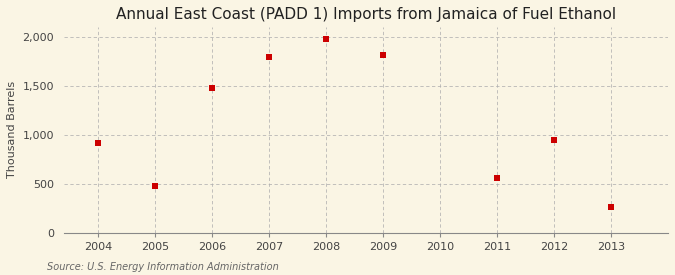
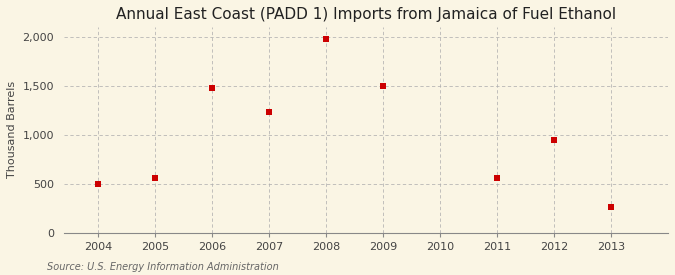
2004: 920 -> 500
2005: 480 -> 560
2007: 1,800 -> 1,230
2009: 1,820 -> 1,500
